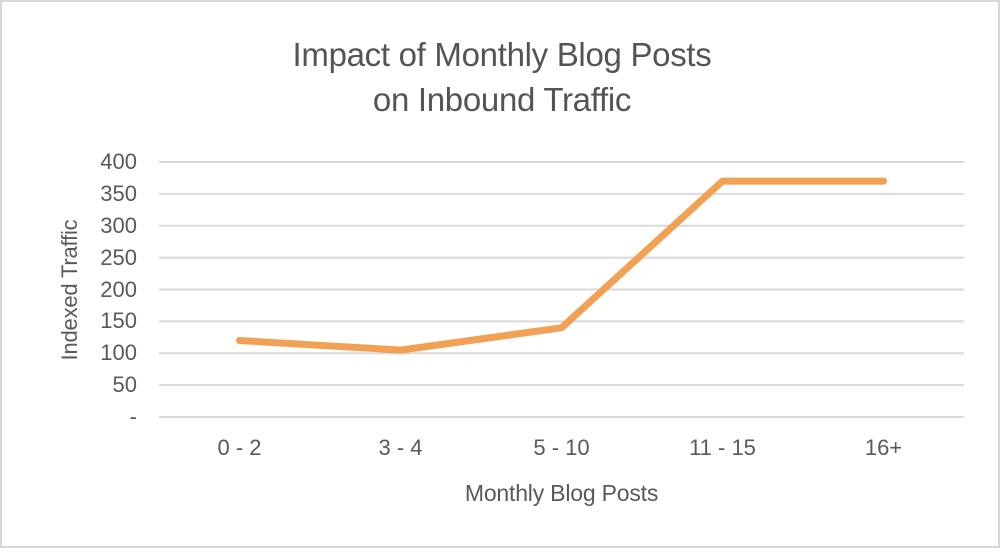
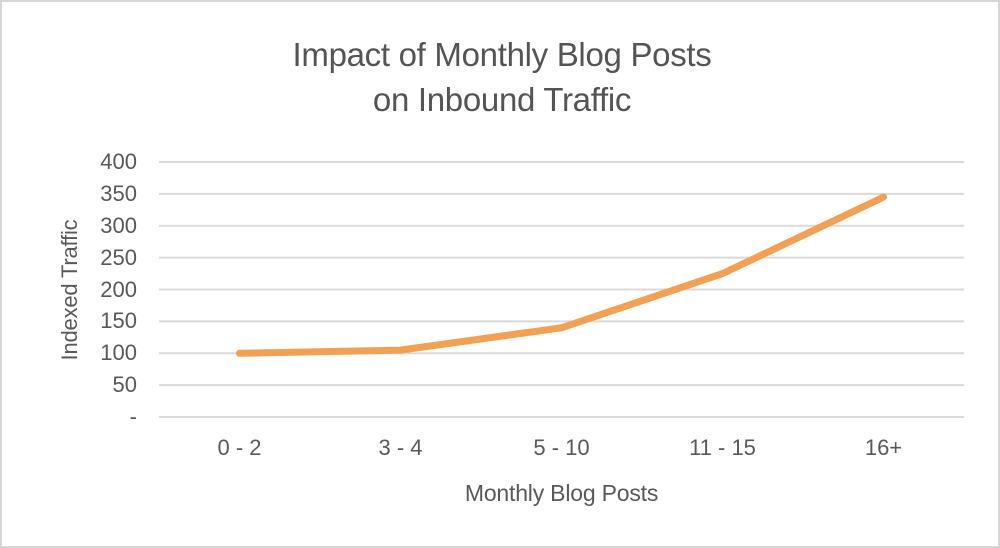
0 - 2: 120 -> 100
11 - 15: 370 -> 220
16+: 370 -> 340
